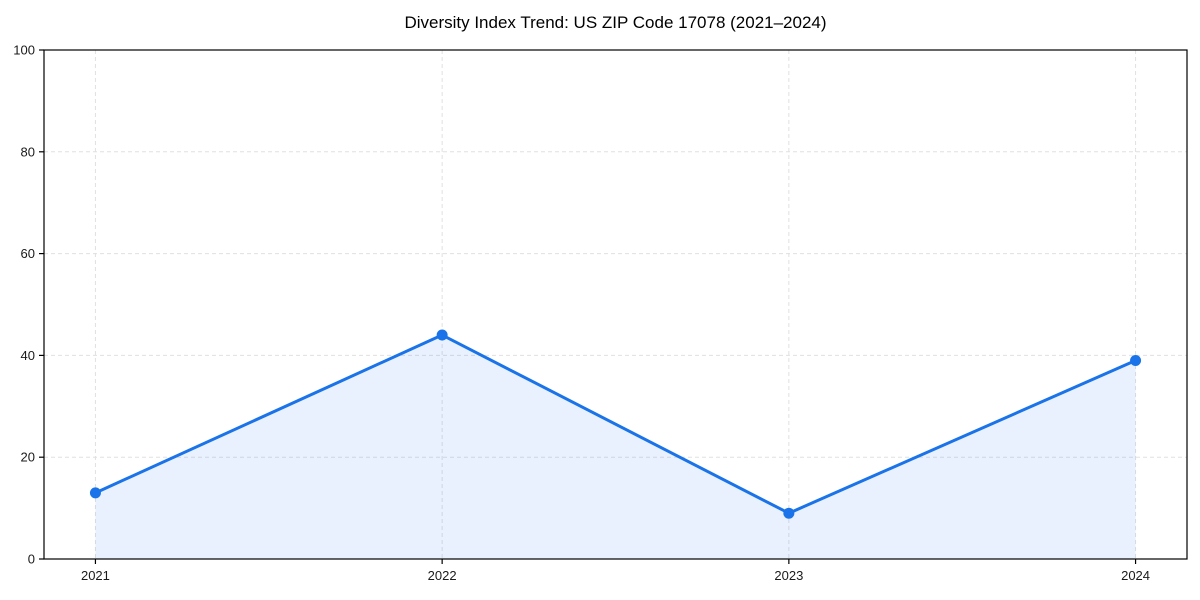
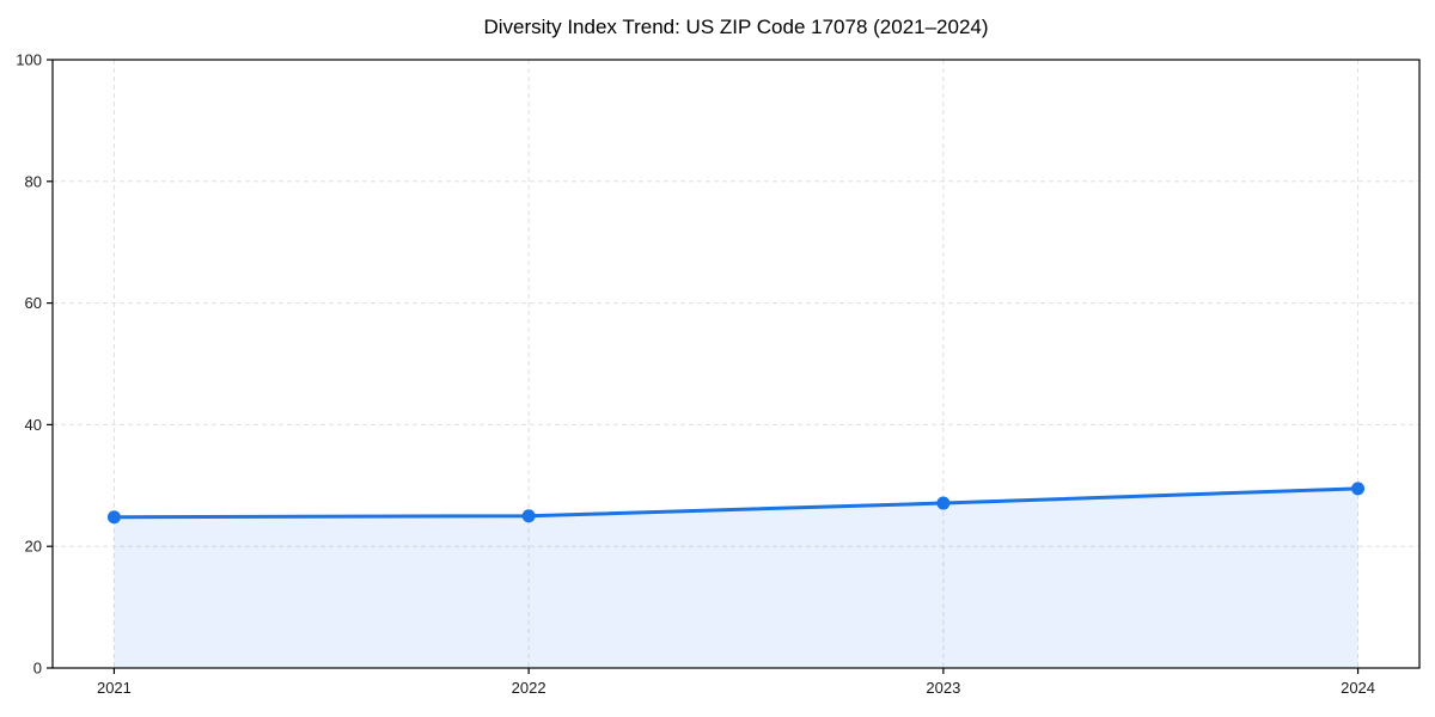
2021: 13 -> 25
2022: 44 -> 25
2023: 9 -> 27
2024: 39 -> 30
